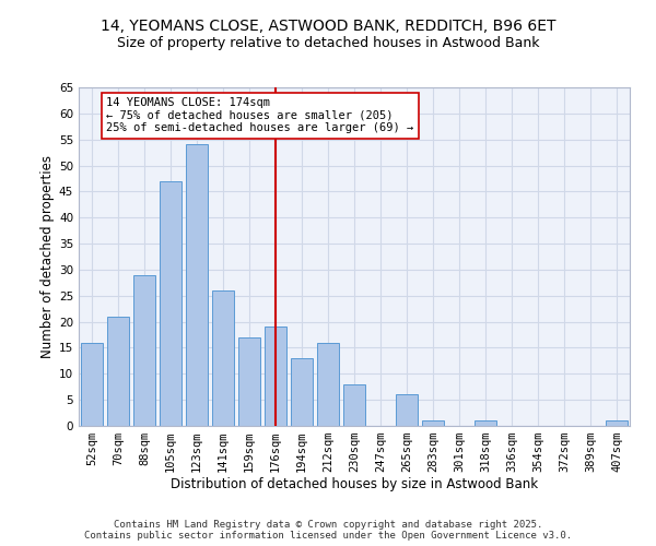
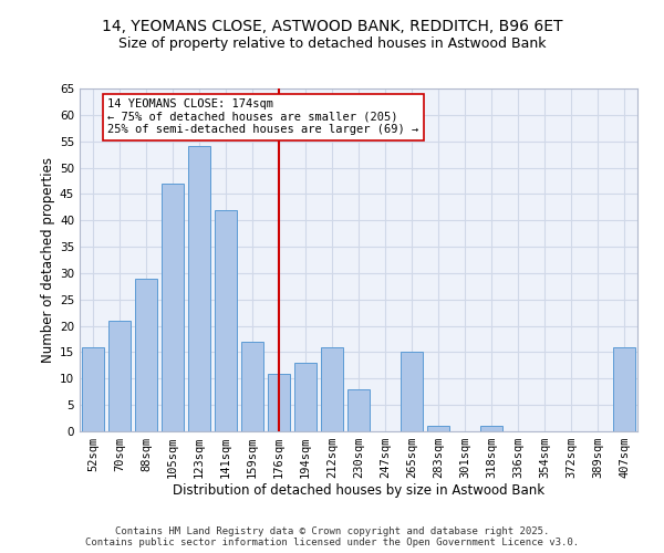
141sqm: 26 -> 42
176sqm: 19 -> 11
265sqm: 6 -> 15
407sqm: 1 -> 16
